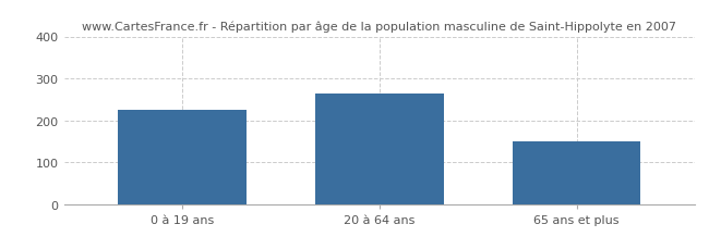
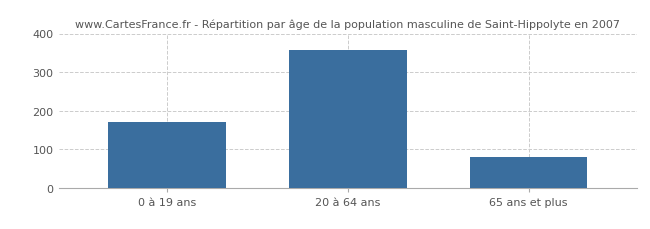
0 à 19 ans: 225 -> 170
20 à 64 ans: 265 -> 358
65 ans et plus: 150 -> 80
